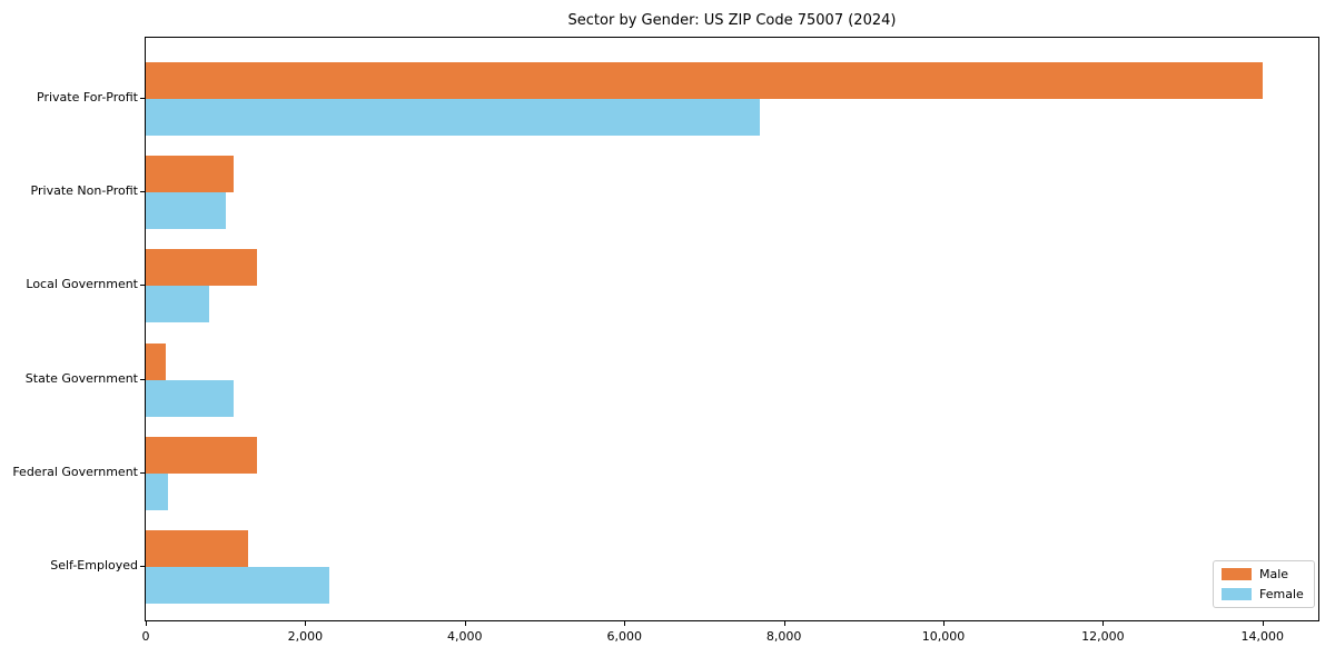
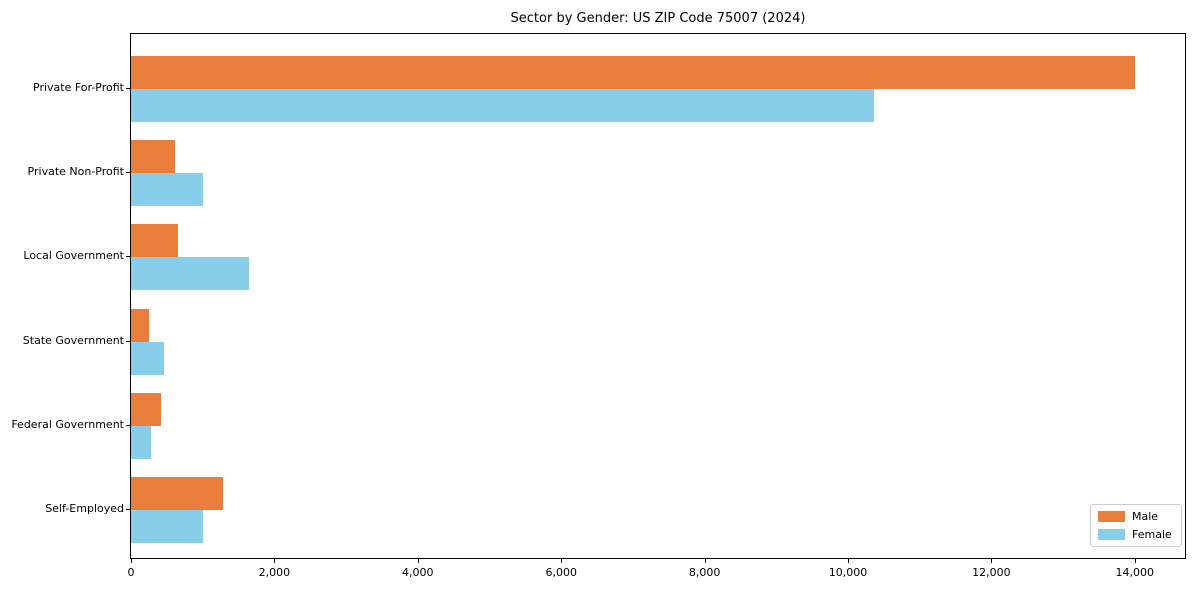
Female/Private For-Profit: 7700 -> 10400
Male/Private Non-Profit: 1100 -> 600
Male/Local Government: 1400 -> 700
Female/Local Government: 800 -> 1600
Female/State Government: 1100 -> 500
Male/Federal Government: 1400 -> 400
Female/Self-Employed: 2300 -> 1000
